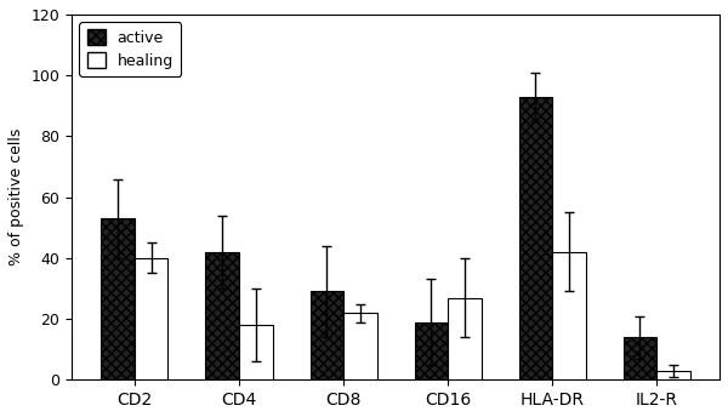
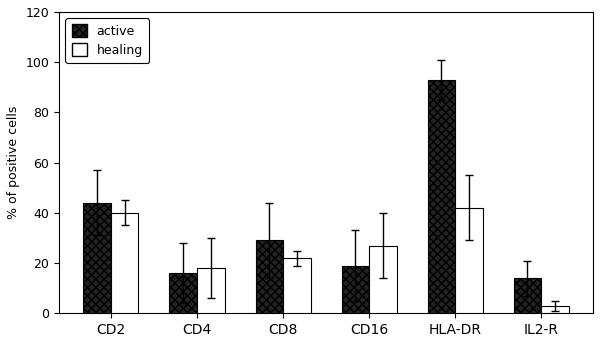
active/CD2: 53 -> 44
active/CD4: 42 -> 16
